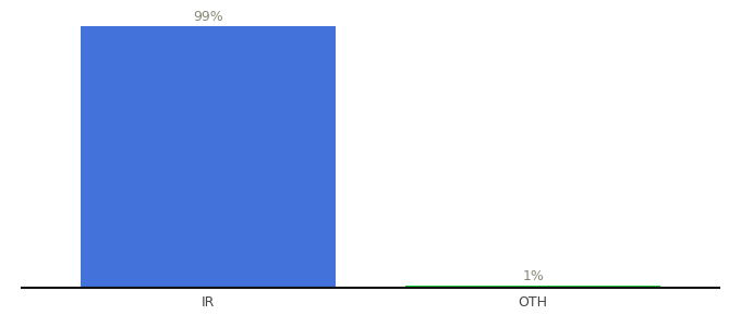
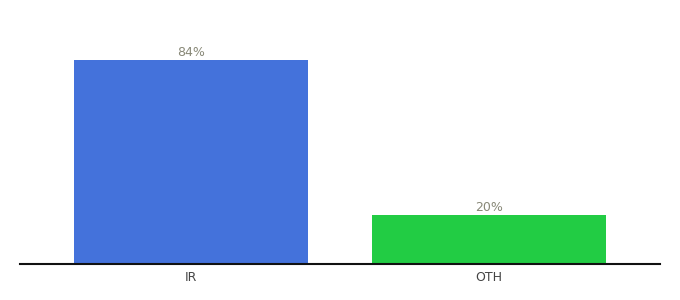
IR: 99% -> 84%
OTH: 1% -> 20%
